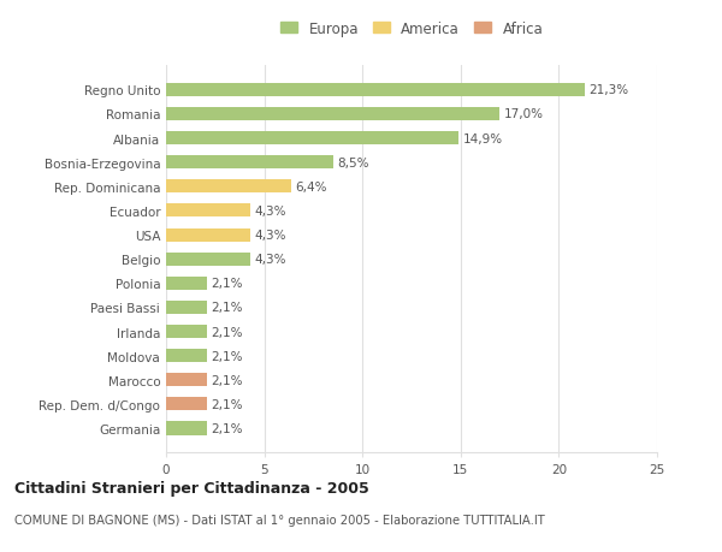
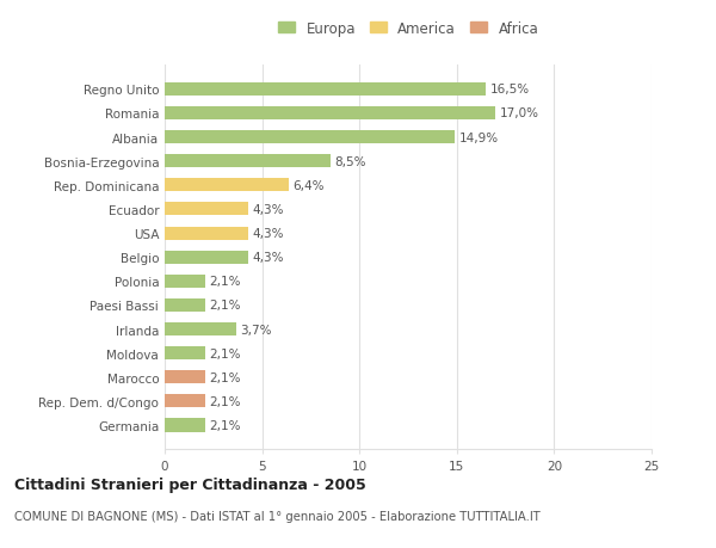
Regno Unito: 21,3% -> 16,5%
Irlanda: 2,1% -> 3,7%
